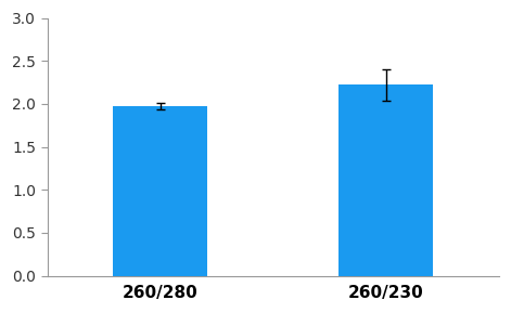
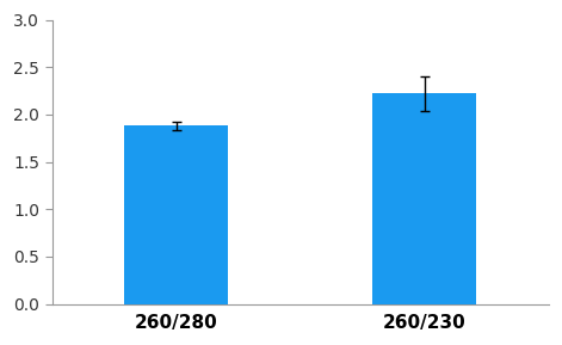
260/280: 1.97 -> 1.88
